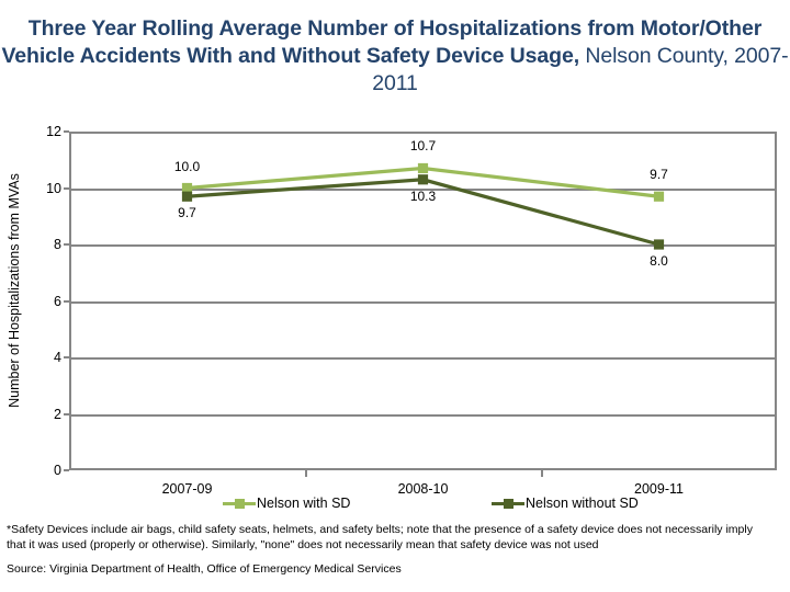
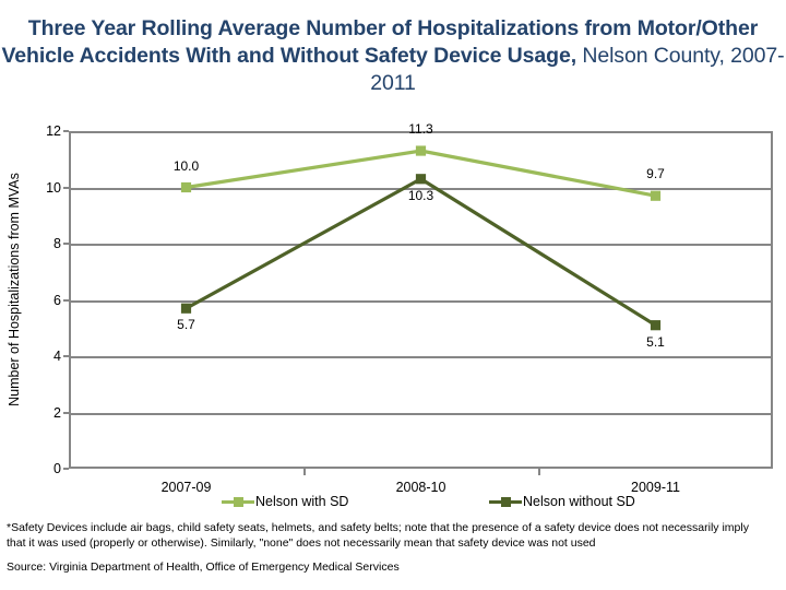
Nelson without SD/2007-09: 9.7 -> 5.7
Nelson with SD/2008-10: 10.7 -> 11.3
Nelson without SD/2009-11: 8.0 -> 5.1
